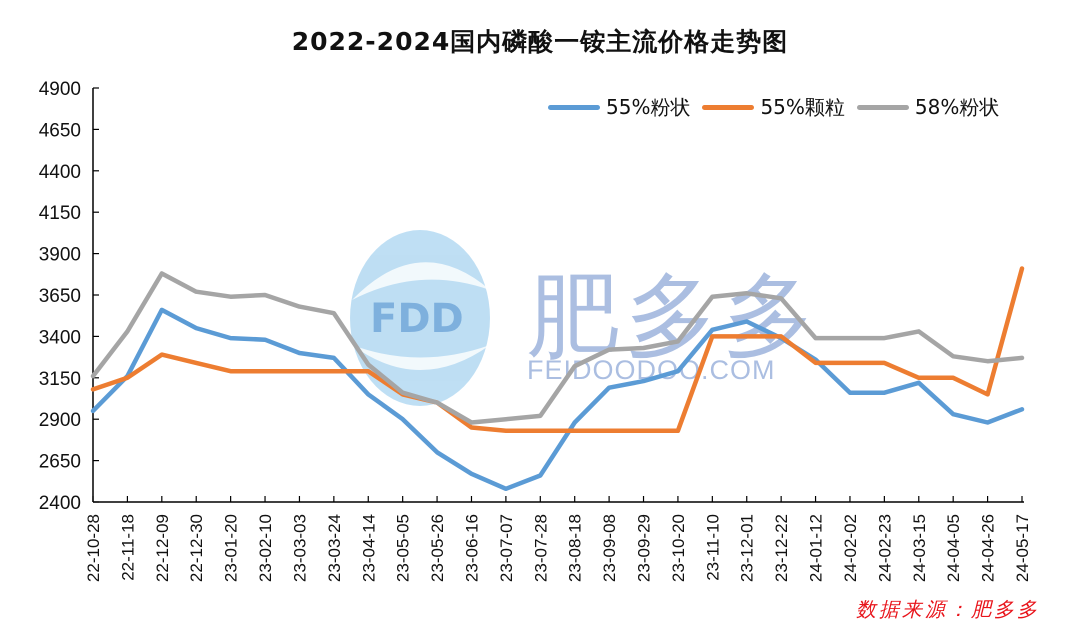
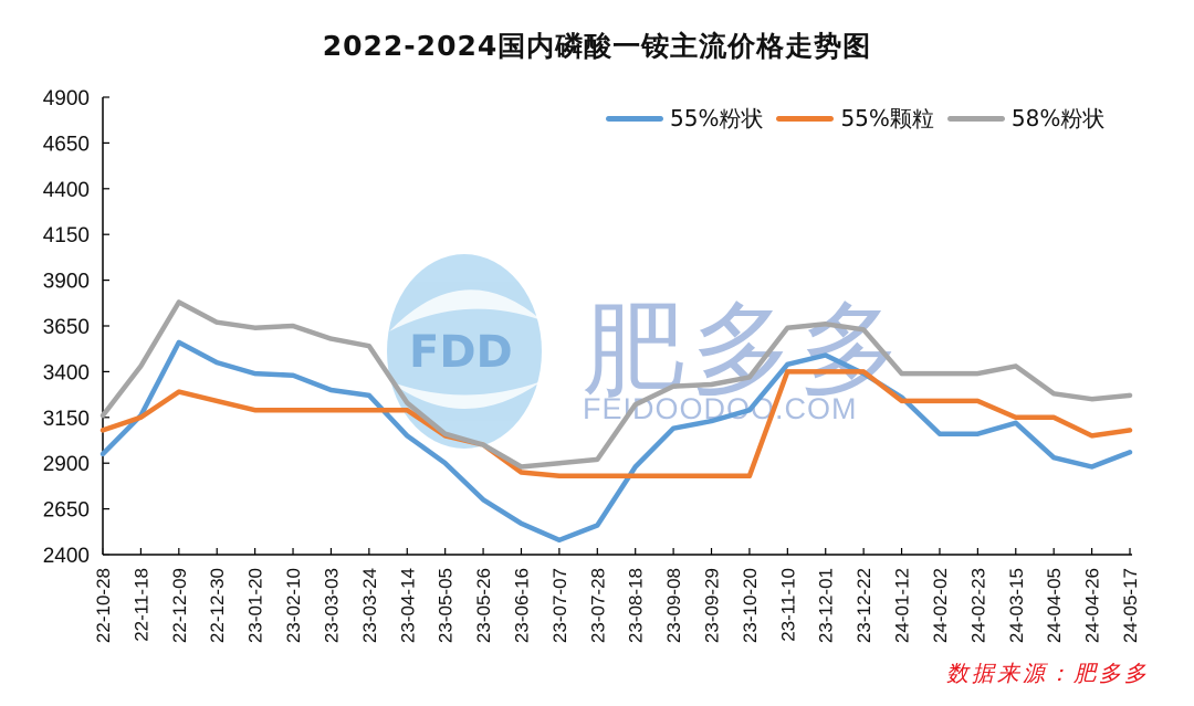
55%颗粒/24-05-17: 3810 -> 3080
